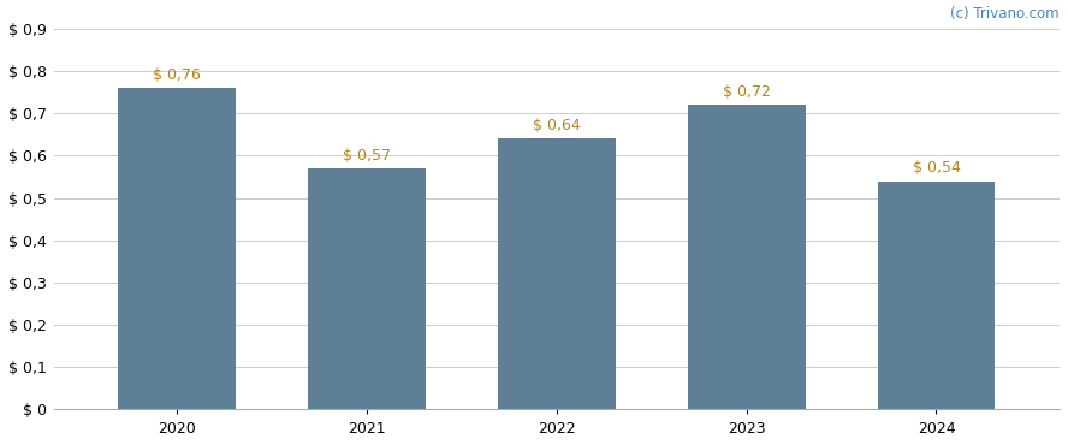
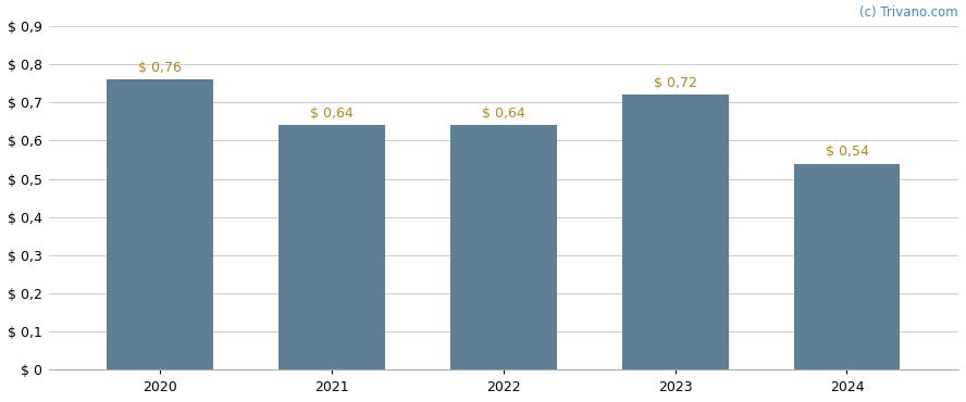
2021: 0,57 -> 0,64
